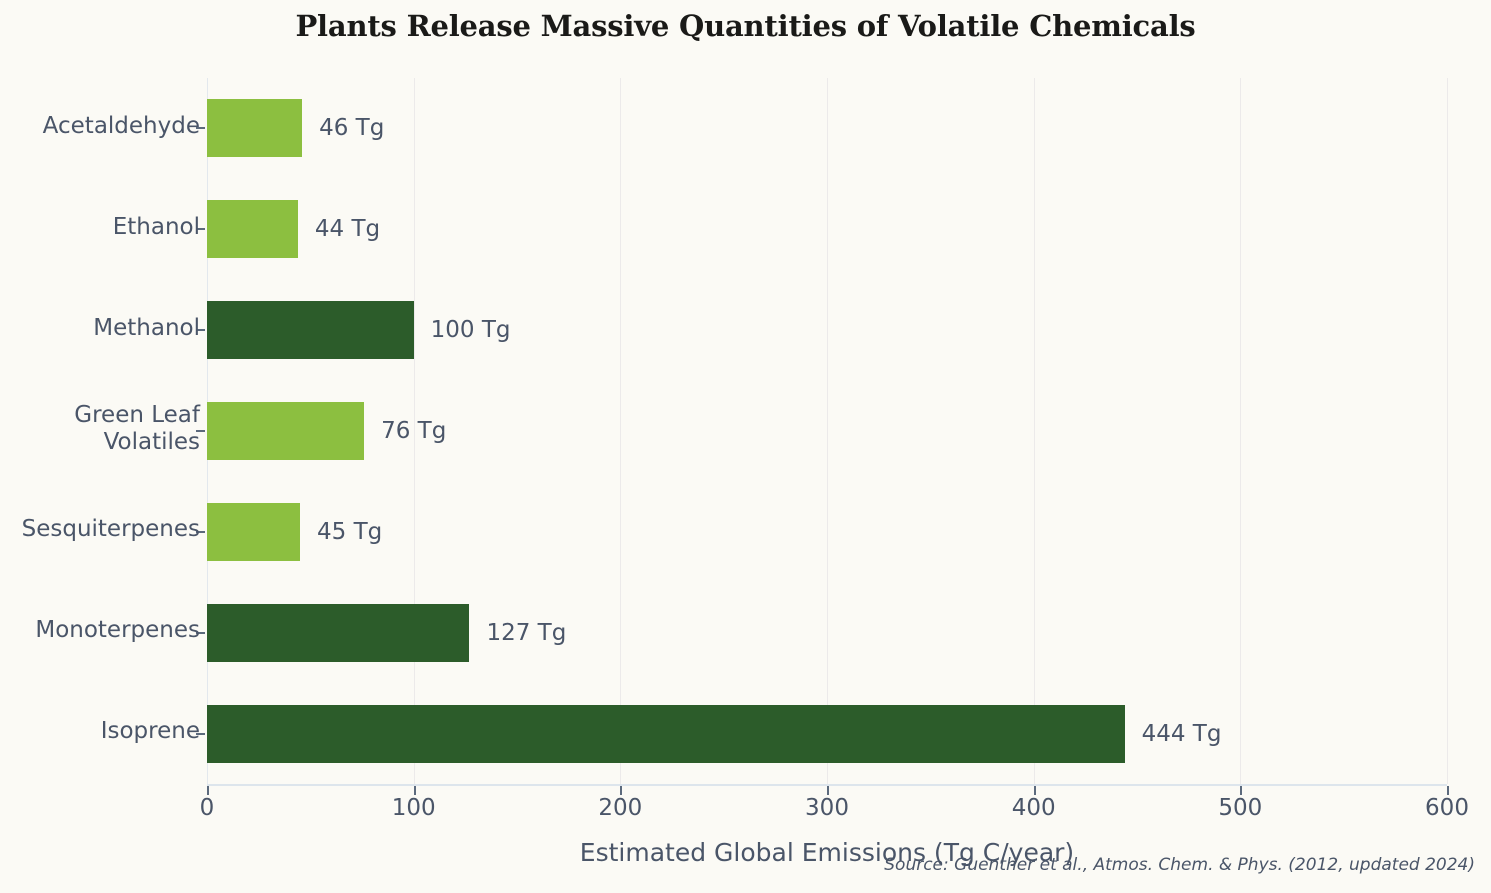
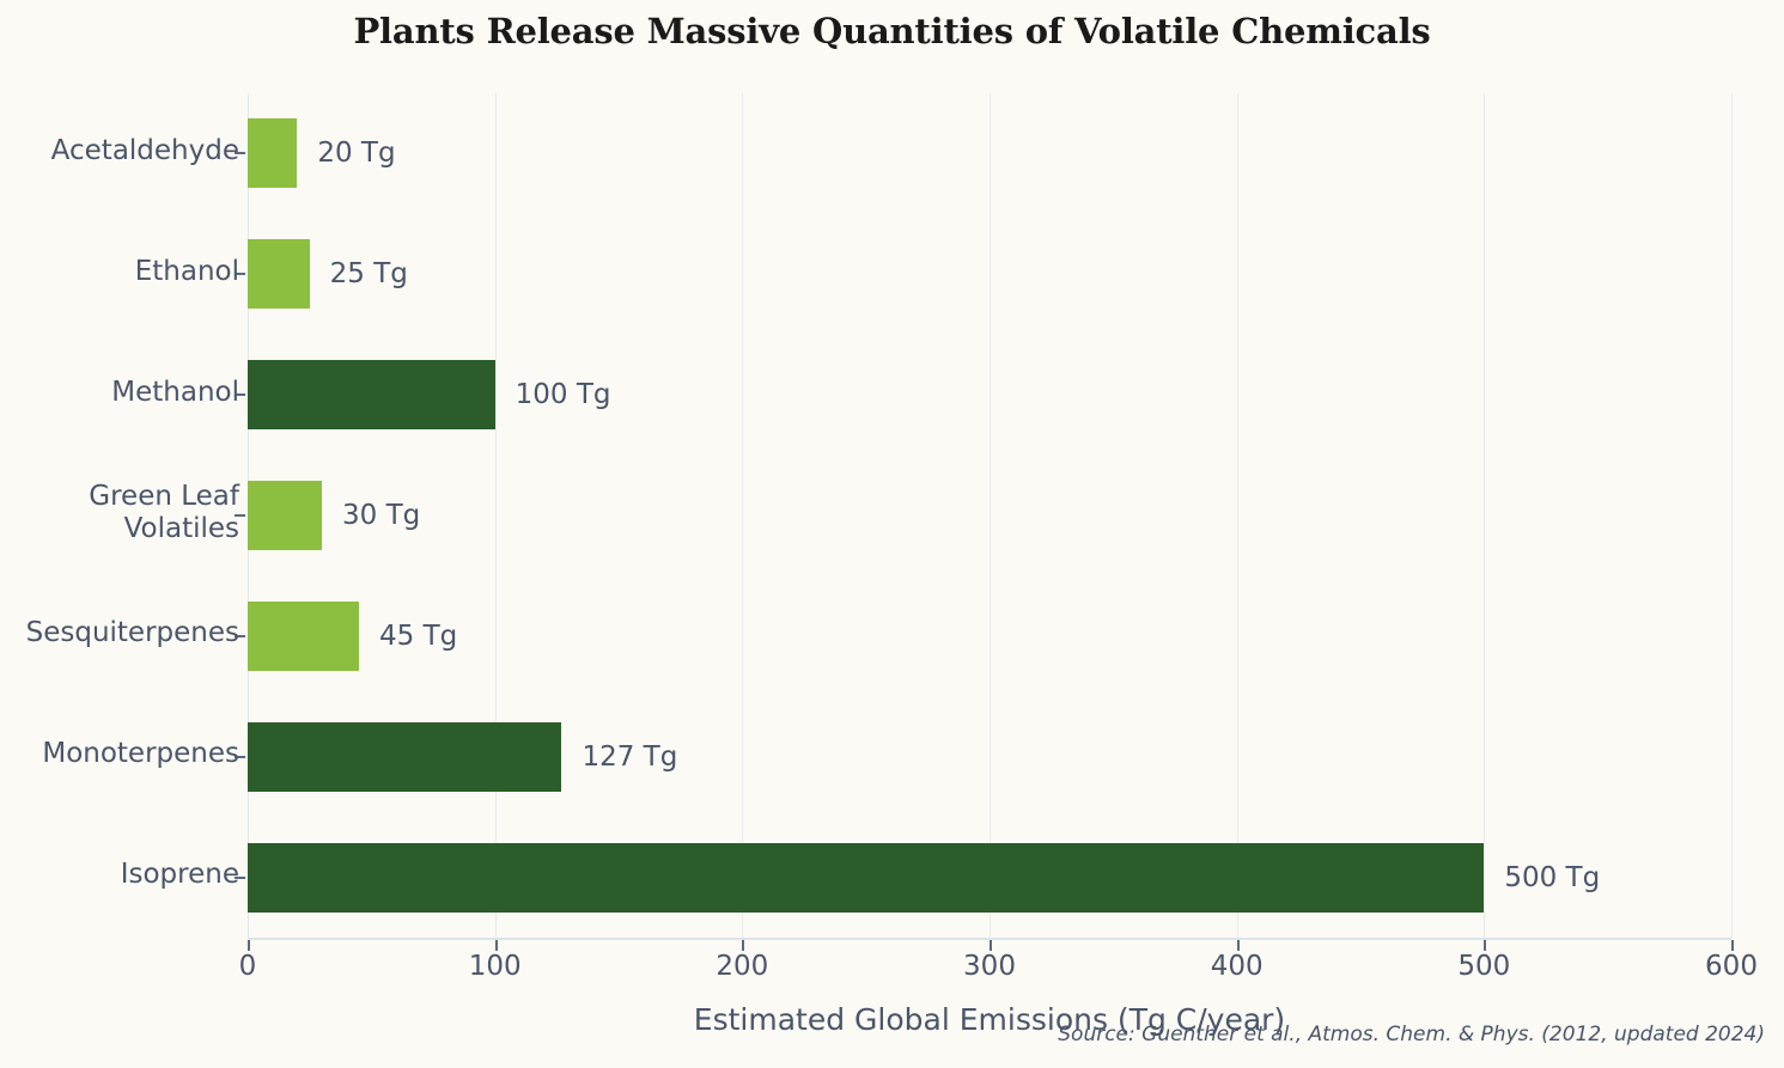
Acetaldehyde: 46 -> 20
Ethanol: 44 -> 25
Green Leaf Volatiles: 76 -> 30
Isoprene: 444 -> 500
